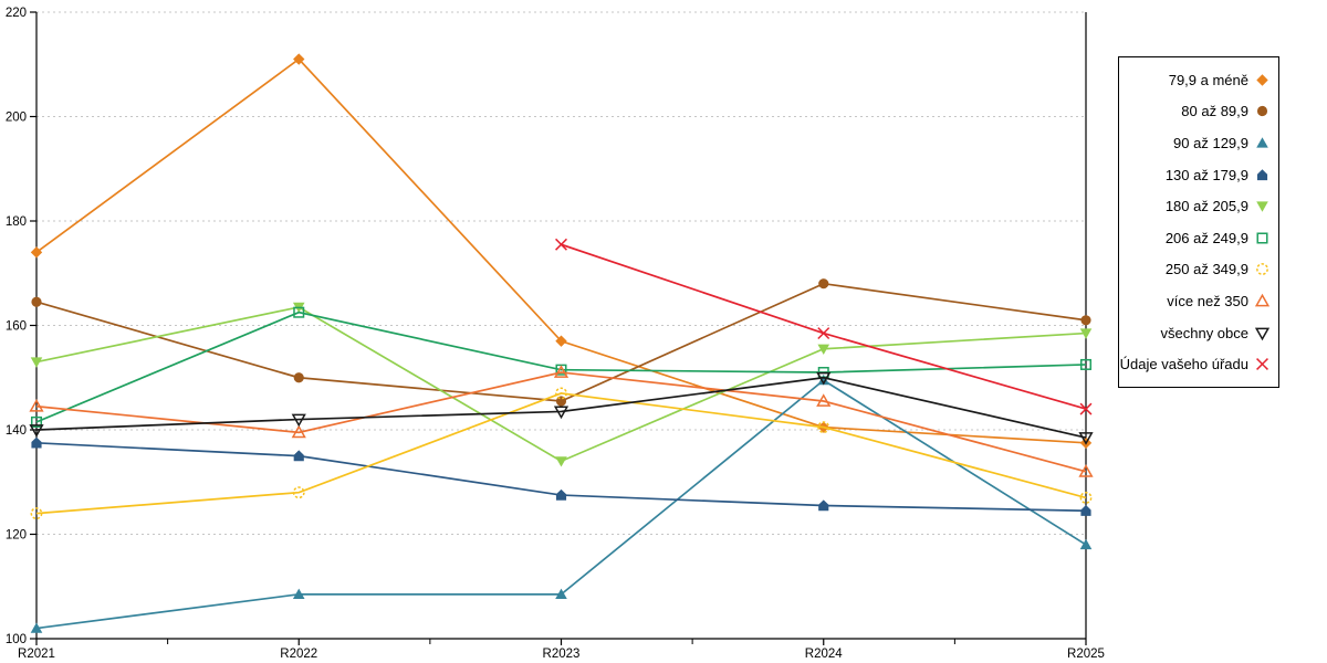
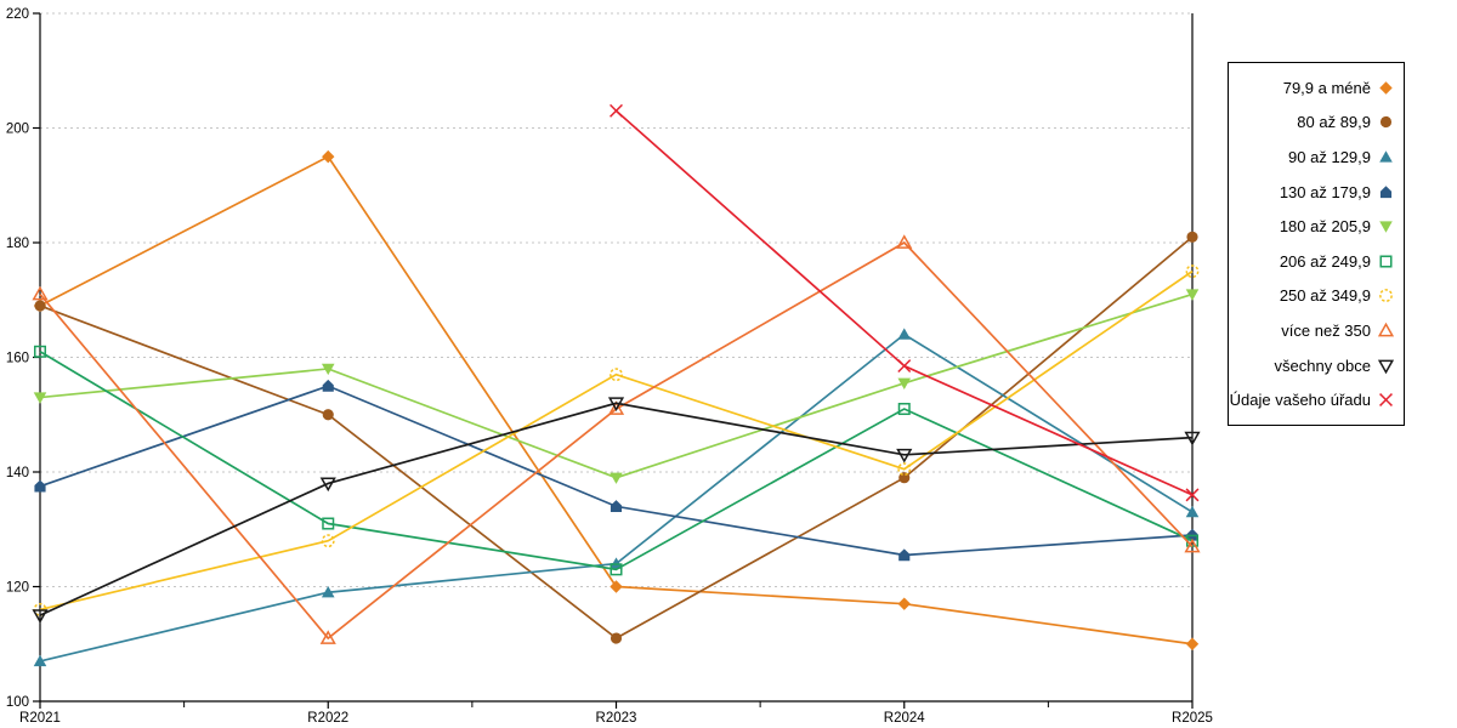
79,9 a méně/R2021: 174 -> 169
80 až 89,9/R2021: 164 -> 169
90 až 129,9/R2021: 102 -> 107
206 až 249,9/R2021: 142 -> 161
250 až 349,9/R2021: 124 -> 116
více než 350/R2021: 144 -> 171
všechny obce/R2021: 140 -> 115
79,9 a méně/R2022: 211 -> 195
90 až 129,9/R2022: 108 -> 119
130 až 179,9/R2022: 135 -> 155
180 až 205,9/R2022: 164 -> 158
206 až 249,9/R2022: 162 -> 131
více než 350/R2022: 140 -> 111
všechny obce/R2022: 142 -> 138
79,9 a méně/R2023: 157 -> 120
80 až 89,9/R2023: 146 -> 111
90 až 129,9/R2023: 108 -> 124
130 až 179,9/R2023: 128 -> 134
180 až 205,9/R2023: 134 -> 139
206 až 249,9/R2023: 152 -> 123
250 až 349,9/R2023: 147 -> 157
všechny obce/R2023: 144 -> 152
Údaje vašeho úřadu/R2023: 176 -> 203
79,9 a méně/R2024: 140 -> 117
80 až 89,9/R2024: 168 -> 139
90 až 129,9/R2024: 150 -> 164
více než 350/R2024: 146 -> 180
všechny obce/R2024: 150 -> 143
79,9 a méně/R2025: 138 -> 110
80 až 89,9/R2025: 161 -> 181
90 až 129,9/R2025: 118 -> 133
130 až 179,9/R2025: 124 -> 129
180 až 205,9/R2025: 158 -> 171
206 až 249,9/R2025: 152 -> 128
250 až 349,9/R2025: 127 -> 175
více než 350/R2025: 132 -> 127
všechny obce/R2025: 138 -> 146
Údaje vašeho úřadu/R2025: 144 -> 136
